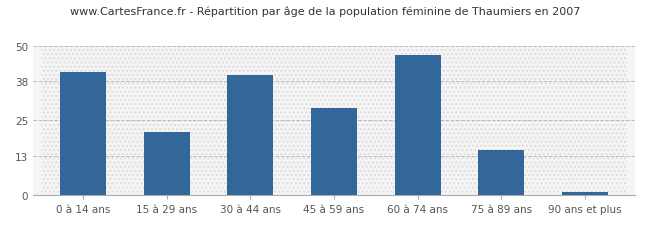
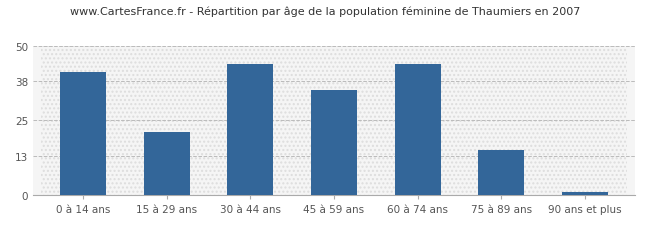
30 à 44 ans: 40 -> 44
45 à 59 ans: 29 -> 35
60 à 74 ans: 47 -> 44
